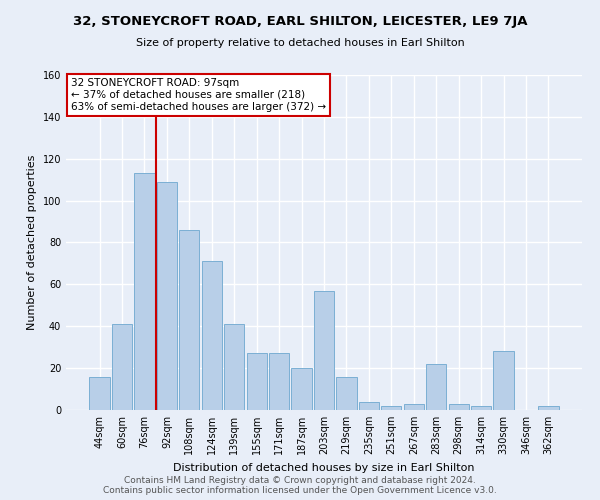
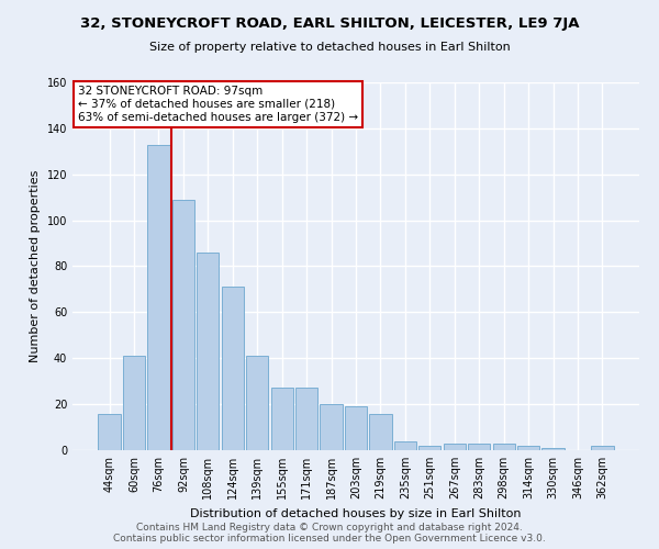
76sqm: 113 -> 133
203sqm: 57 -> 19
283sqm: 22 -> 3
330sqm: 28 -> 1
